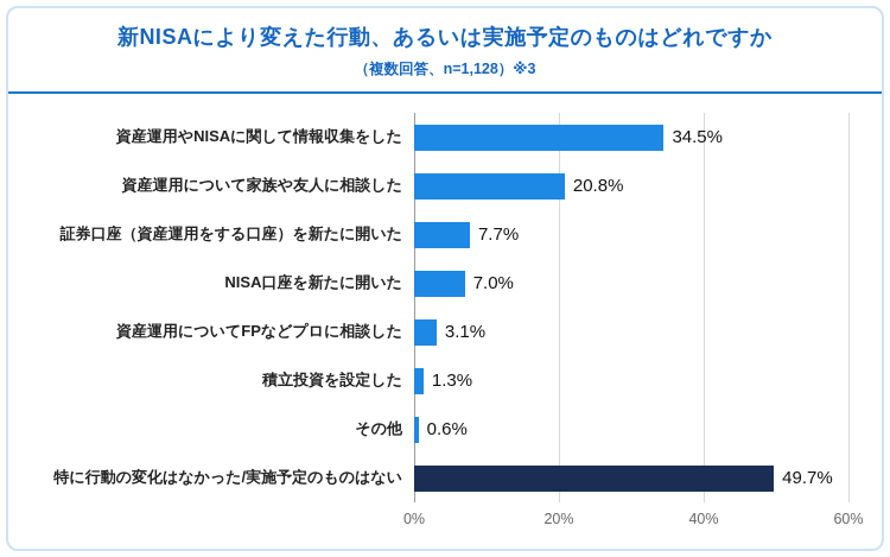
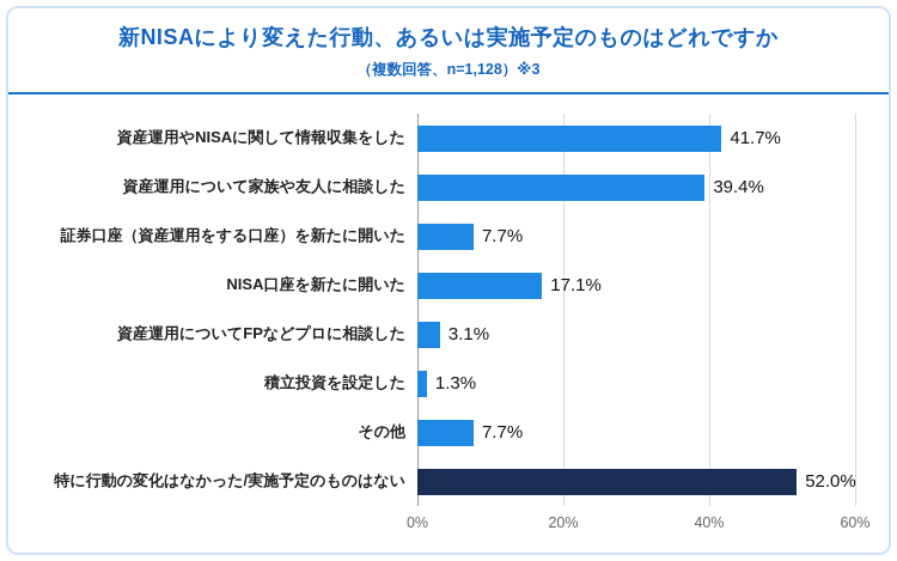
資産運用やNISAに関して情報収集をした: 34.5% -> 41.7%
資産運用について家族や友人に相談した: 20.8% -> 39.4%
NISA口座を新たに開いた: 7.0% -> 17.1%
その他: 0.6% -> 7.7%
特に行動の変化はなかった/実施予定のものはない: 49.7% -> 52.0%
